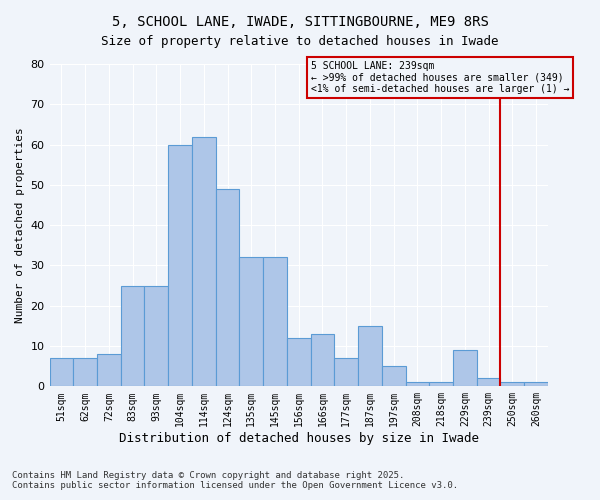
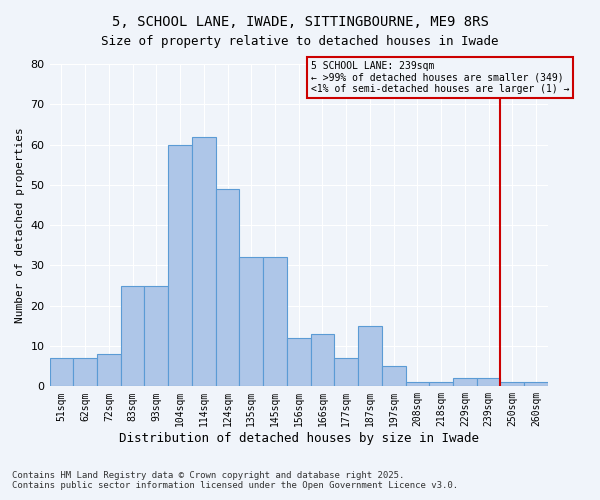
229sqm: 9 -> 2
